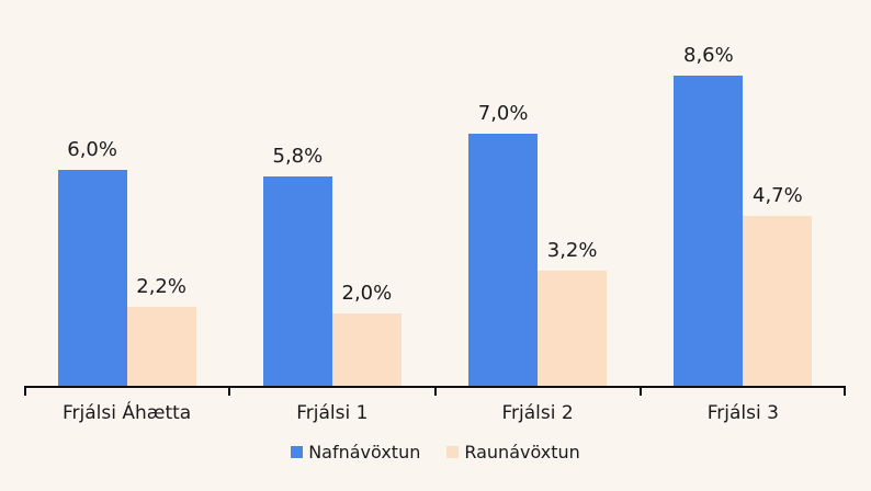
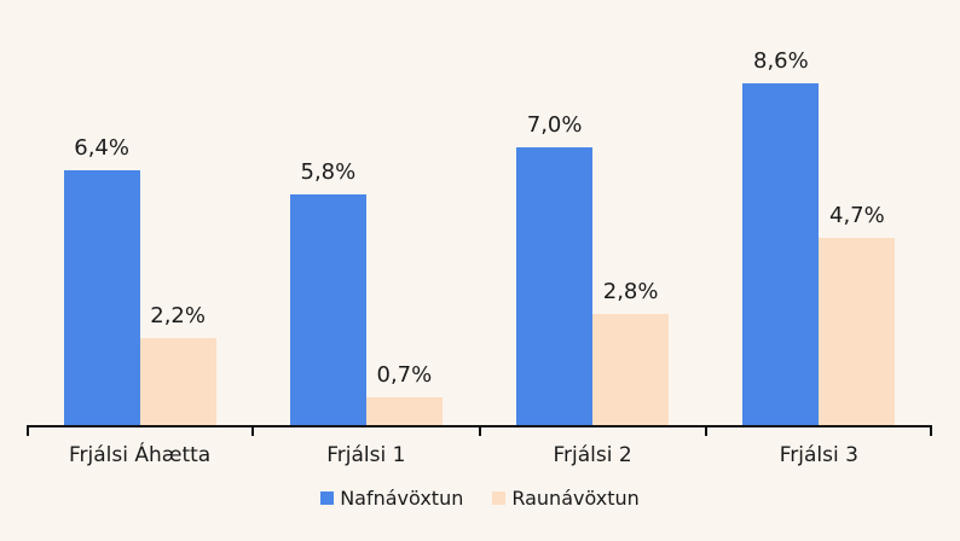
Nafnávöxtun/Frjálsi Áhætta: 6,0% -> 6,4%
Raunávöxtun/Frjálsi 1: 2,0% -> 0,7%
Raunávöxtun/Frjálsi 2: 3,2% -> 2,8%
